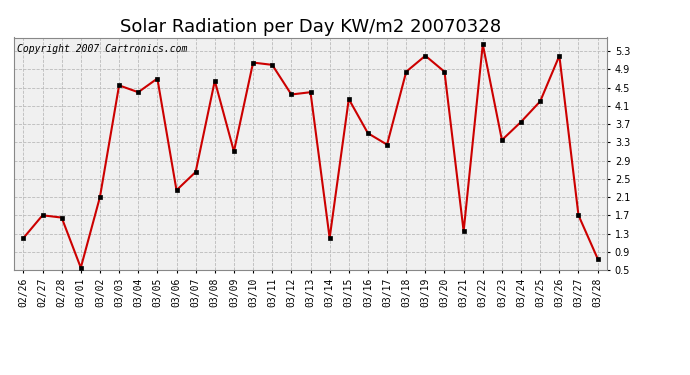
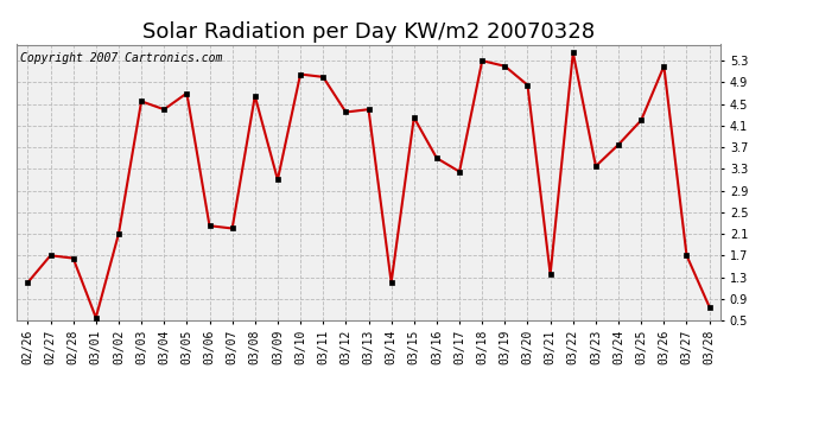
03/07: 2.65 -> 2.20
03/18: 4.85 -> 5.30
